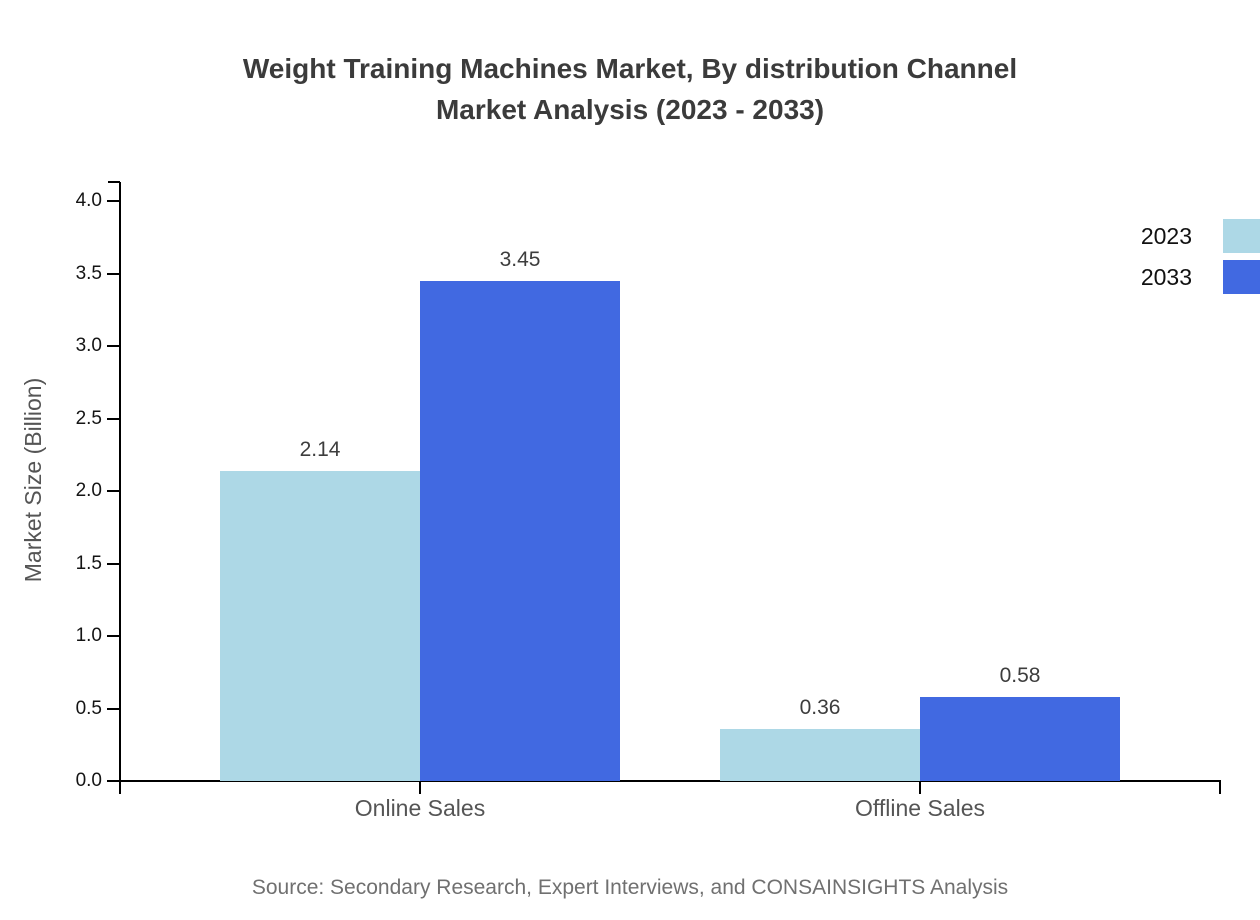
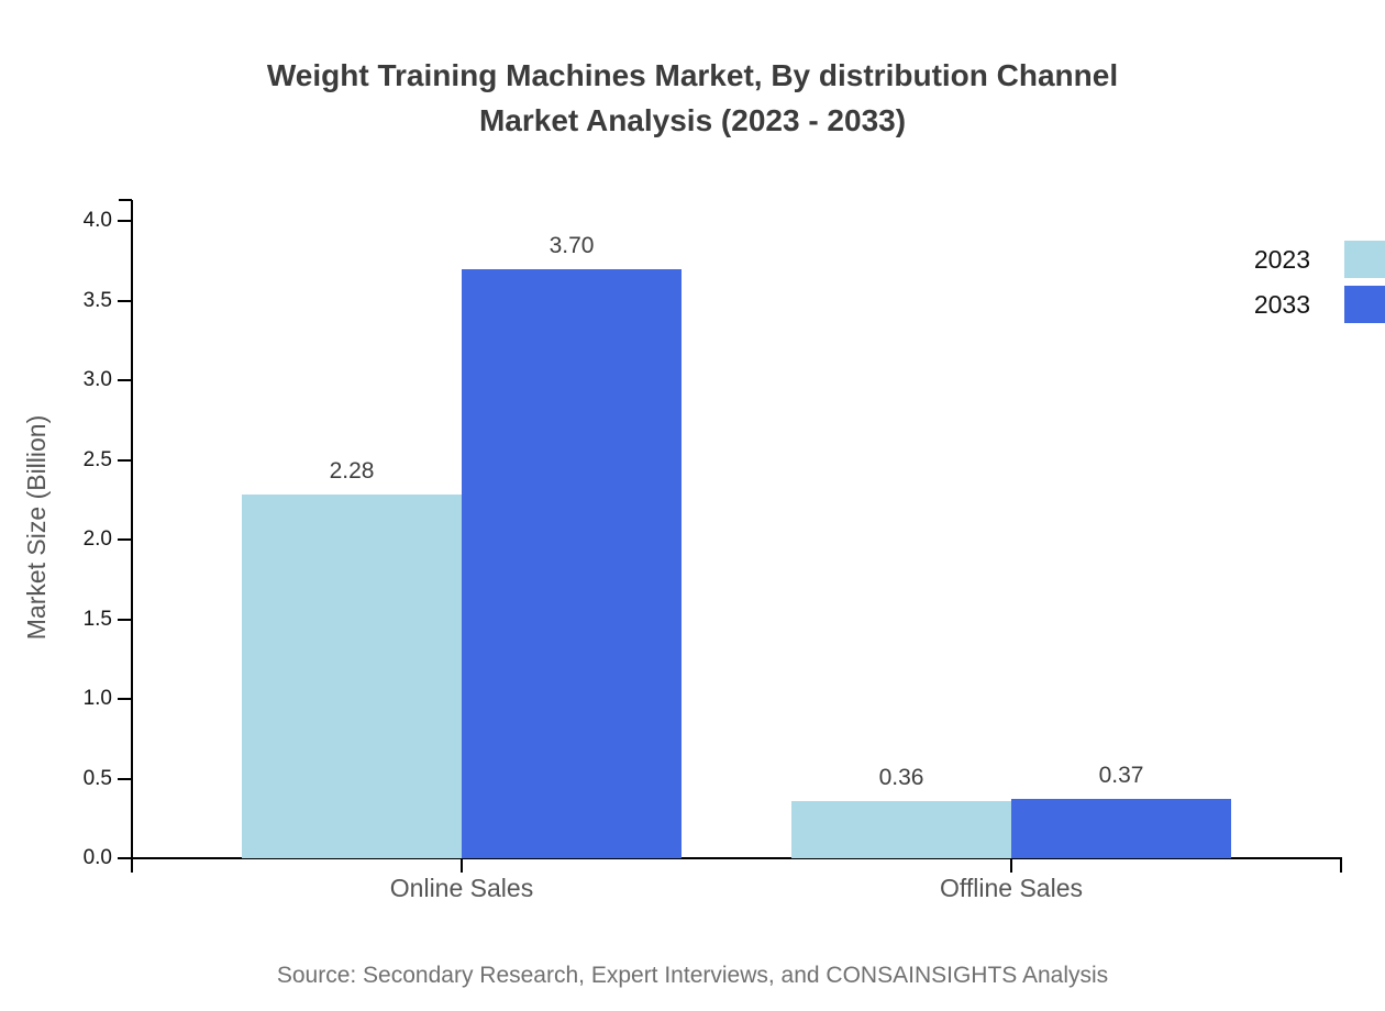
2023/Online Sales: 2.14 -> 2.28
2033/Online Sales: 3.45 -> 3.70
2033/Offline Sales: 0.58 -> 0.37
